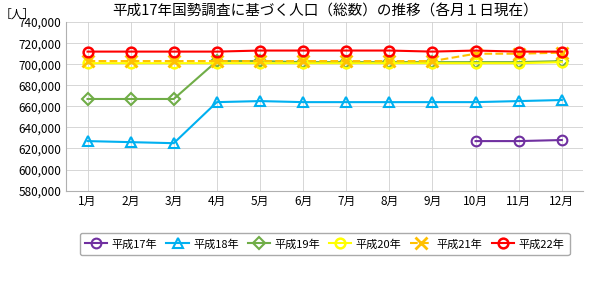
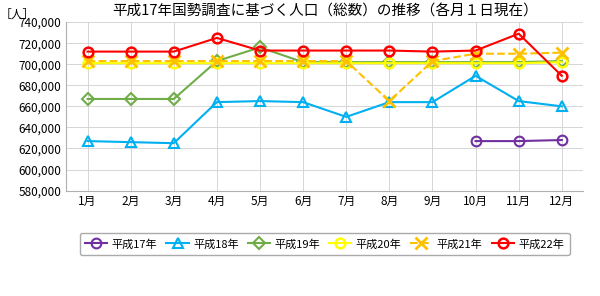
平成22年/4月: 712,000 -> 725,000
平成19年/5月: 703,000 -> 716,000
平成18年/7月: 664,000 -> 650,000
平成21年/8月: 703,000 -> 665,000
平成18年/10月: 664,000 -> 689,000
平成22年/11月: 712,000 -> 729,000
平成18年/12月: 666,000 -> 660,000
平成22年/12月: 712,000 -> 689,000
